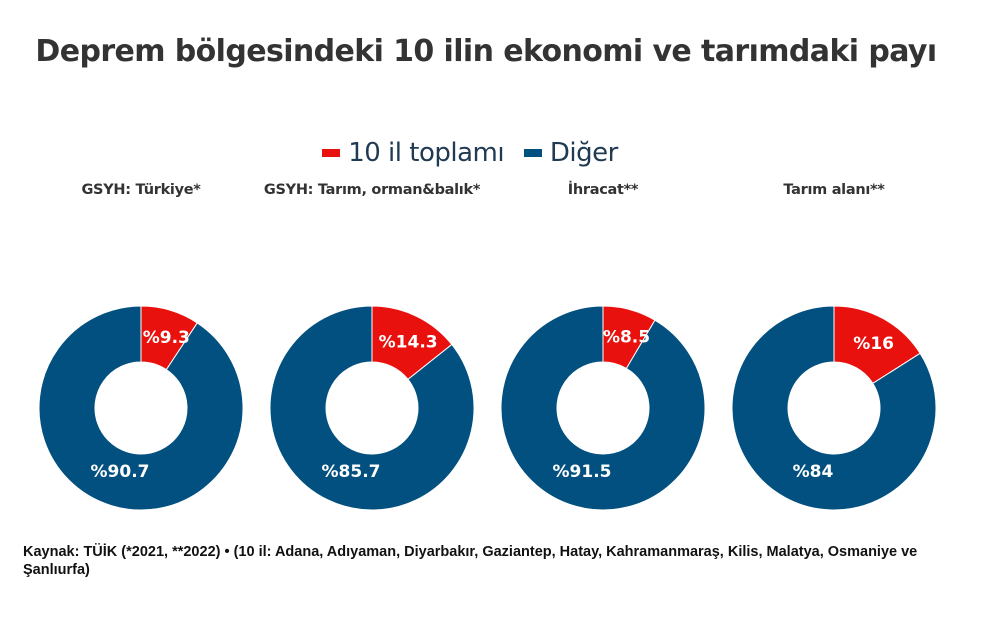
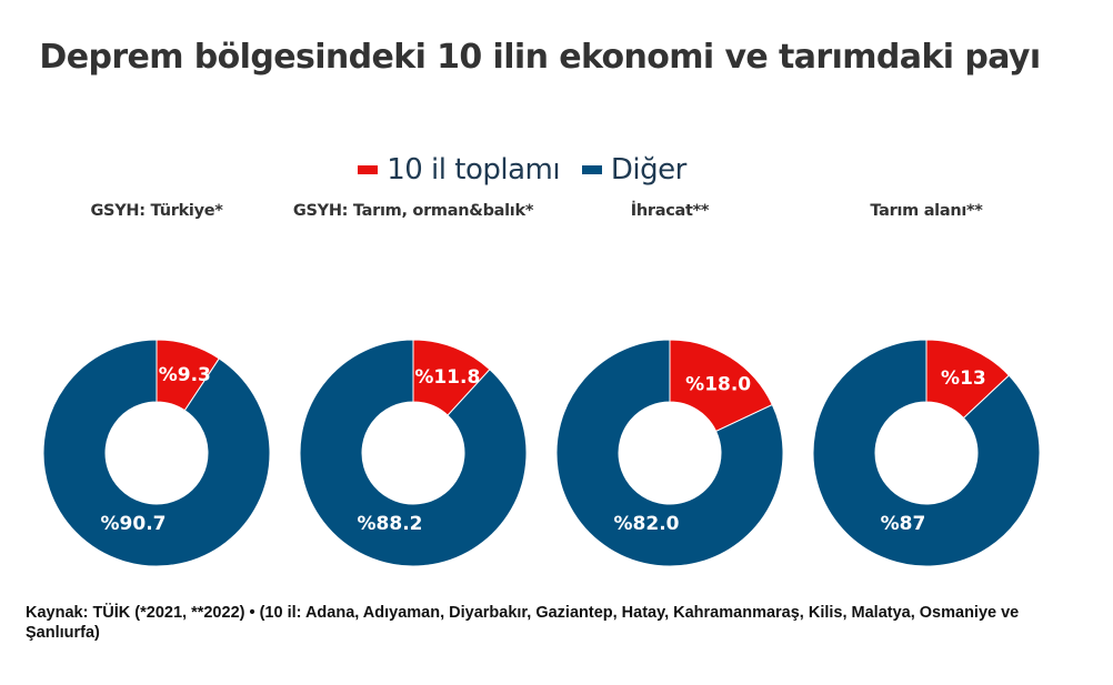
GSYH: Tarım, orman&balık*/10 il toplamı: 14.3 -> 11.8
GSYH: Tarım, orman&balık*/Diğer: 85.7 -> 88.2
İhracat**/10 il toplamı: 8.5 -> 18.0
İhracat**/Diğer: 91.5 -> 82.0
Tarım alanı**/10 il toplamı: 16 -> 13
Tarım alanı**/Diğer: 84 -> 87
